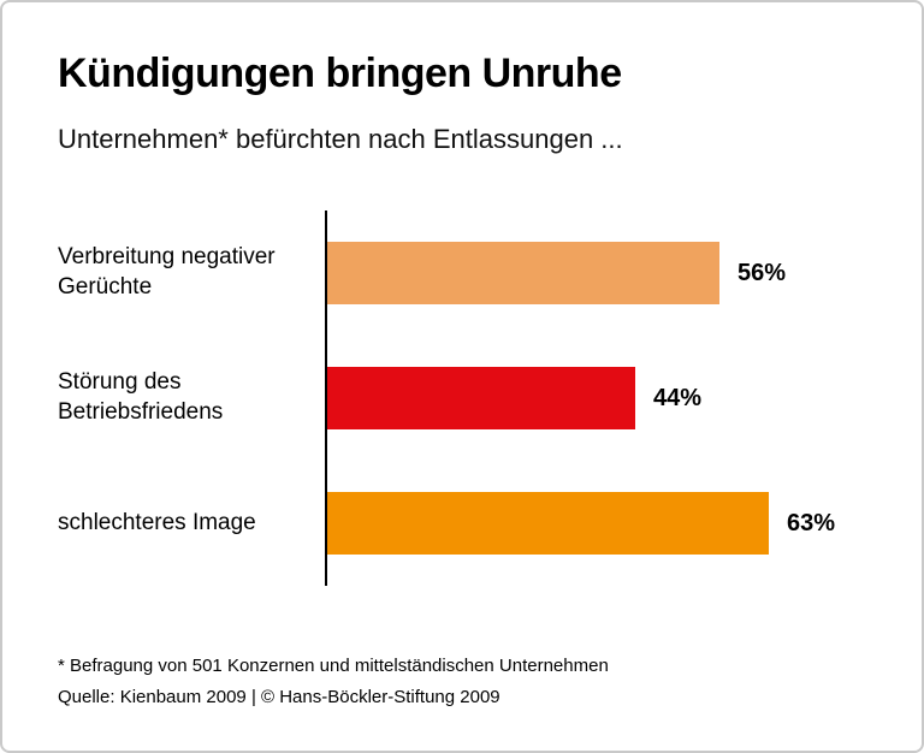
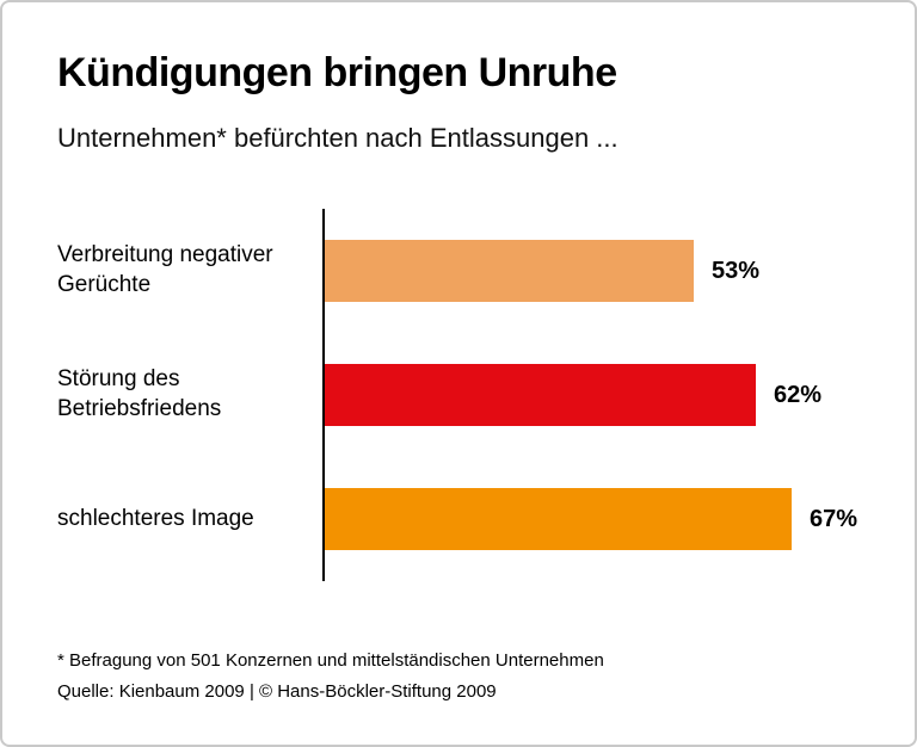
Verbreitung negativer Gerüchte: 56% -> 53%
Störung des Betriebsfriedens: 44% -> 62%
schlechteres Image: 63% -> 67%
